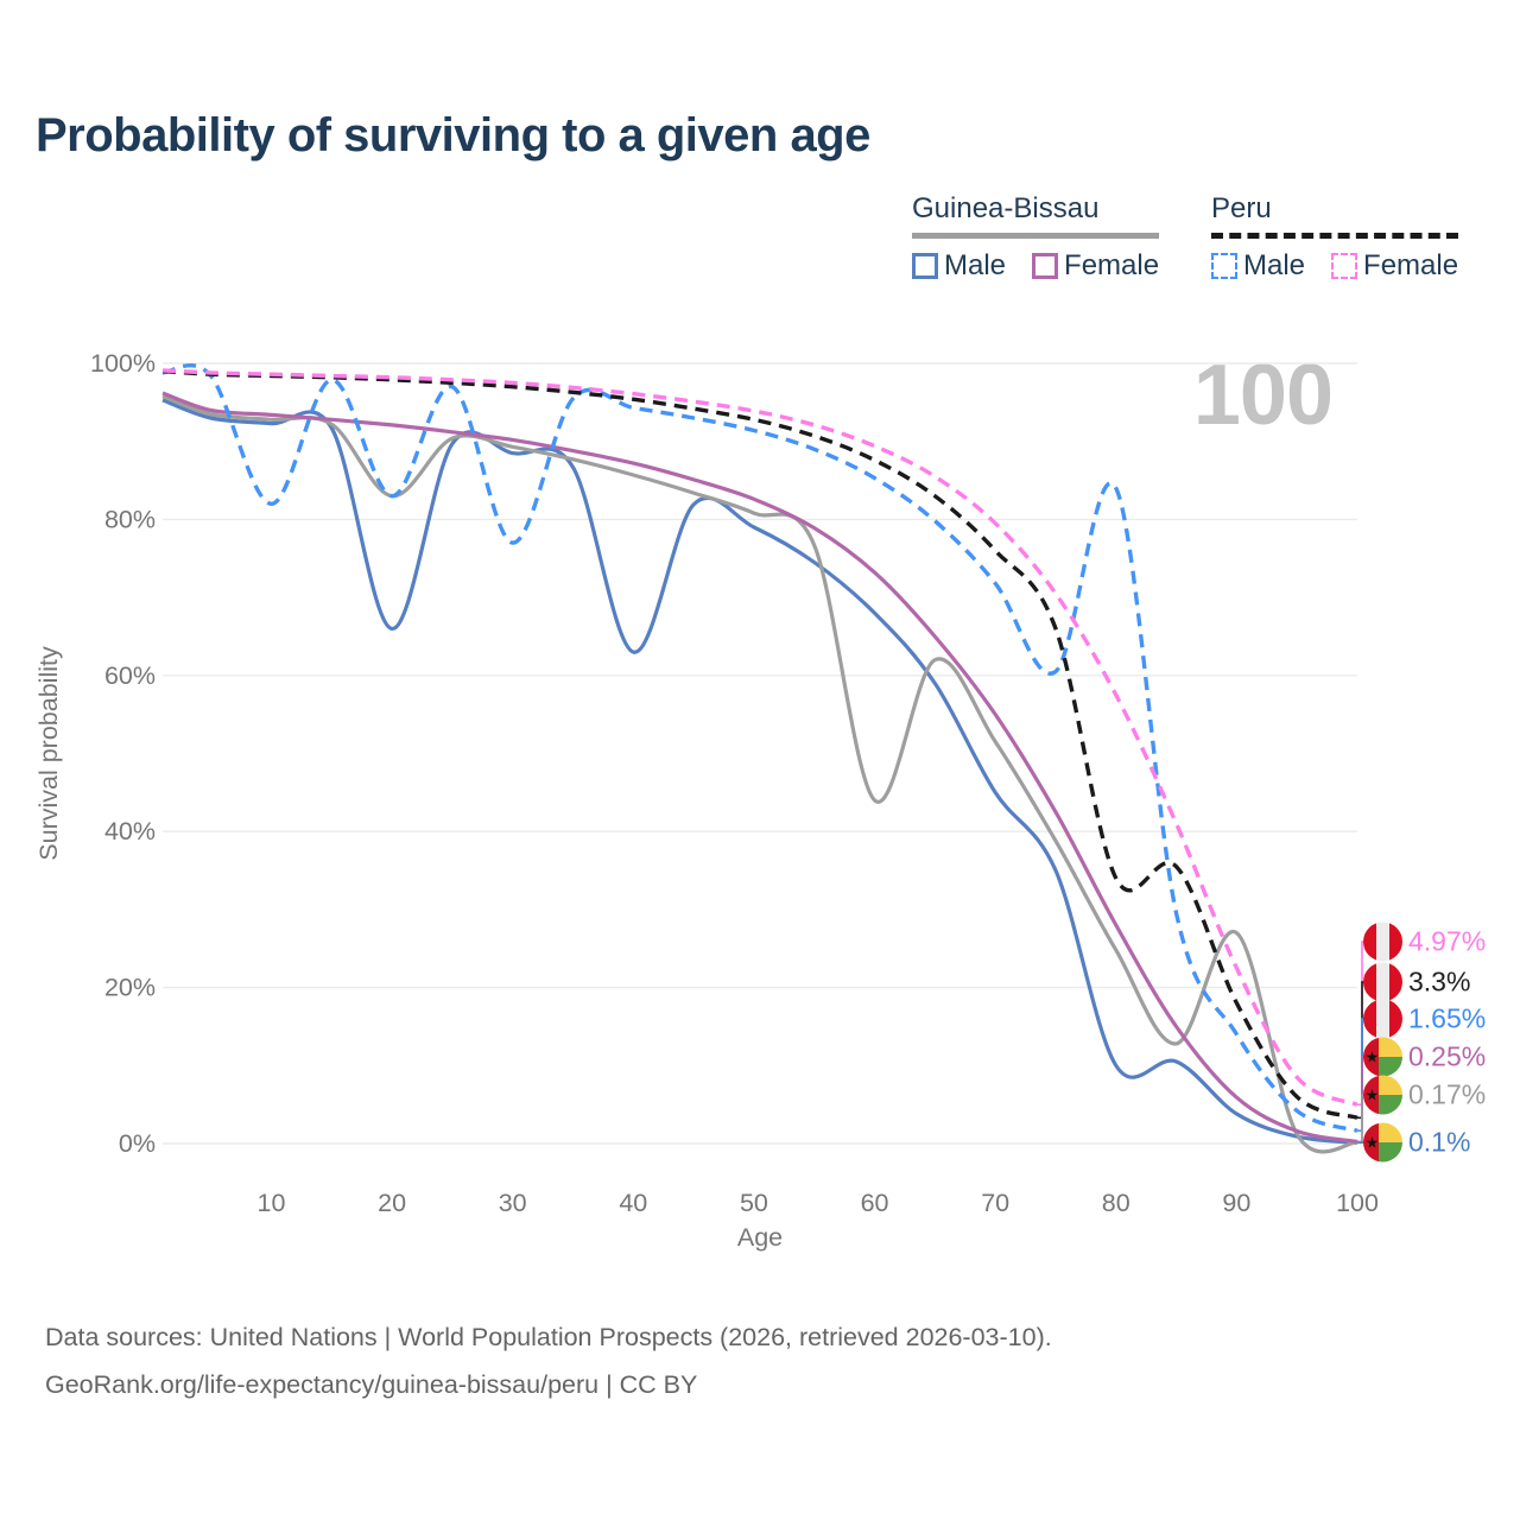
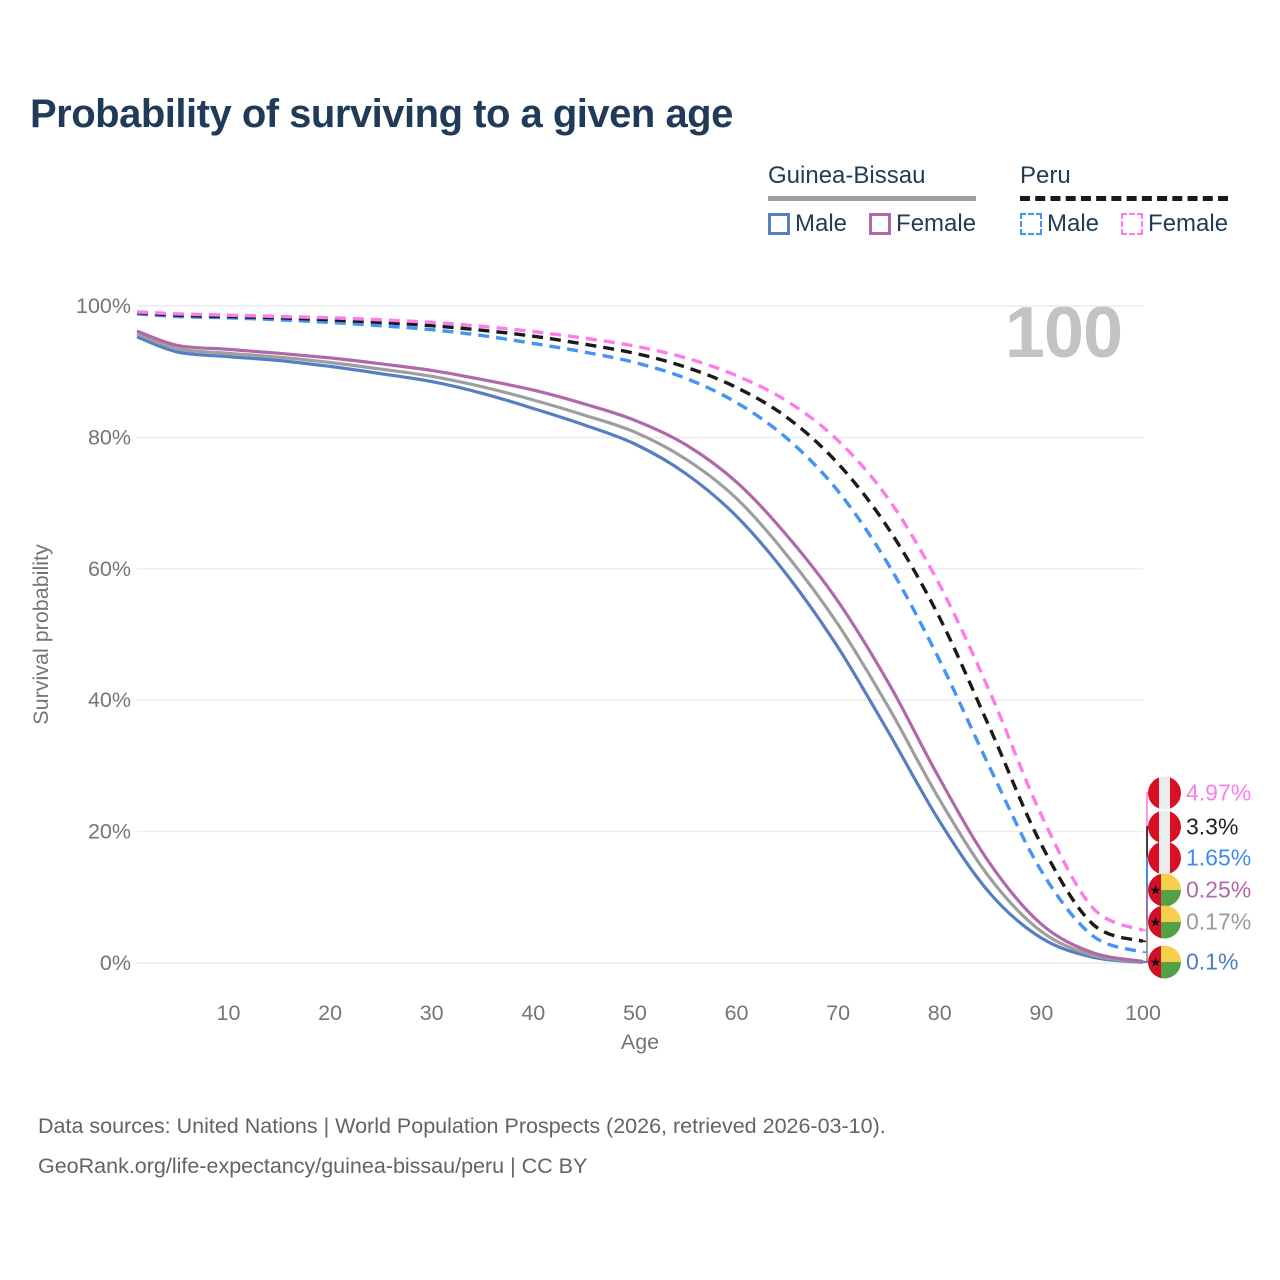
Peru Male/10: 82% -> 98%
Guinea-Bissau Male/20: 66% -> 91%
Guinea-Bissau/20: 83% -> 91%
Peru Male/20: 83% -> 98%
Peru Male/30: 77% -> 96%
Guinea-Bissau Male/40: 63% -> 84%
Guinea-Bissau/60: 44% -> 71%
Guinea-Bissau Male/70: 45% -> 48%
Guinea-Bissau Male/80: 10% -> 22%
Peru Male/80: 84% -> 46%
Peru/80: 34% -> 52%
Guinea-Bissau/90: 27% -> 5%
